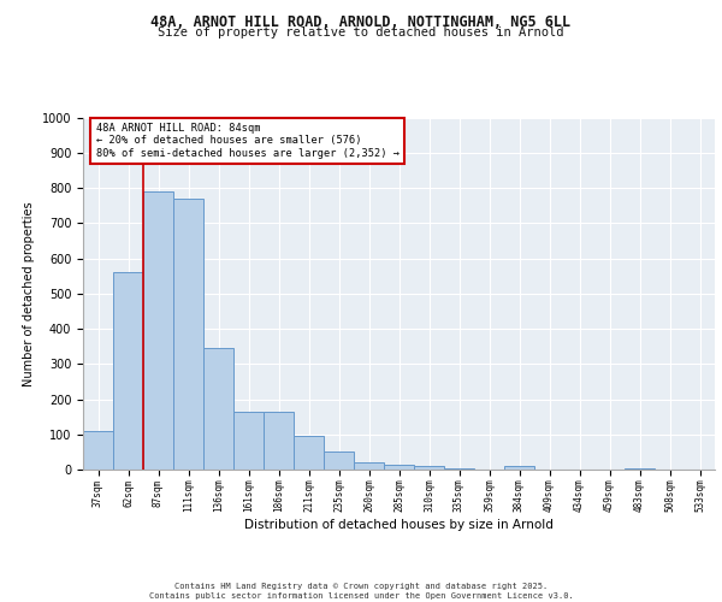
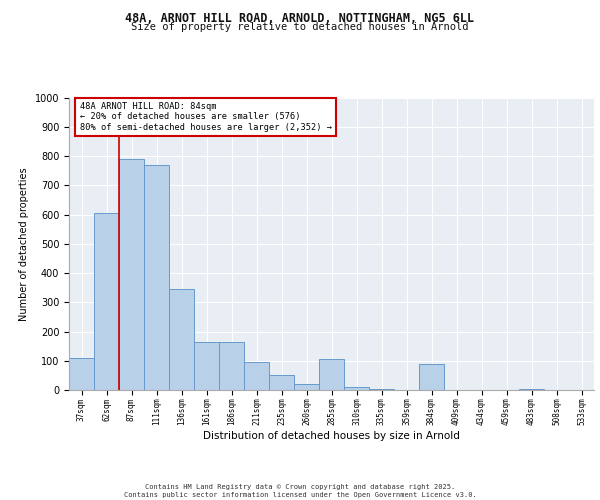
62sqm: 560 -> 605
285sqm: 15 -> 105
384sqm: 10 -> 90
